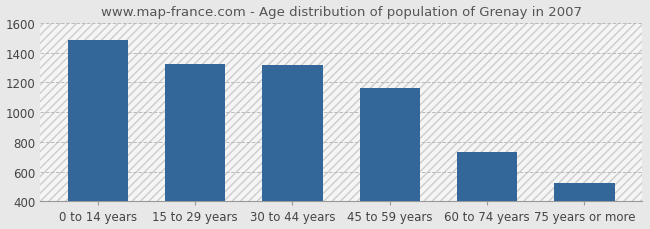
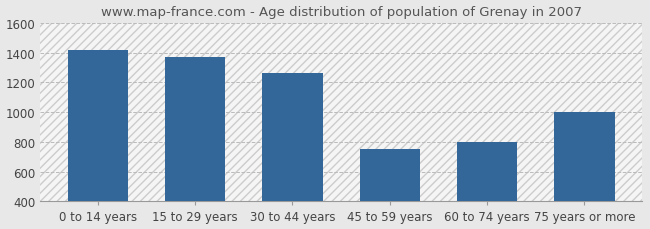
0 to 14 years: 1490 -> 1420
15 to 29 years: 1330 -> 1370
30 to 44 years: 1320 -> 1260
45 to 59 years: 1160 -> 750
60 to 74 years: 740 -> 800
75 years or more: 530 -> 1000
